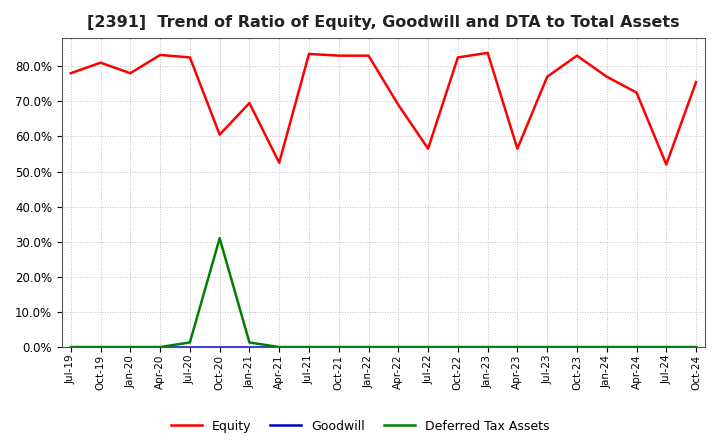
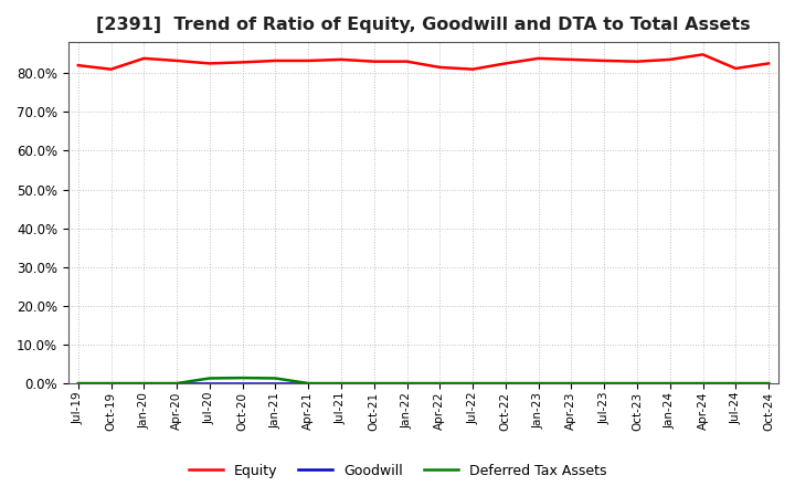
Equity/Jul-19: 78.0% -> 82.0%
Equity/Jan-20: 78.0% -> 83.8%
Equity/Oct-20: 60.5% -> 82.8%
Deferred Tax Assets/Oct-20: 31.0% -> 1.4%
Equity/Jan-21: 69.5% -> 83.2%
Equity/Apr-21: 52.5% -> 83.2%
Equity/Apr-22: 69.0% -> 81.5%
Equity/Jul-22: 56.5% -> 81.0%
Equity/Apr-23: 56.5% -> 83.5%
Equity/Jul-23: 77.0% -> 83.2%
Equity/Jan-24: 77.0% -> 83.5%
Equity/Apr-24: 72.5% -> 84.8%
Equity/Jul-24: 52.0% -> 81.2%
Equity/Oct-24: 75.5% -> 82.5%
